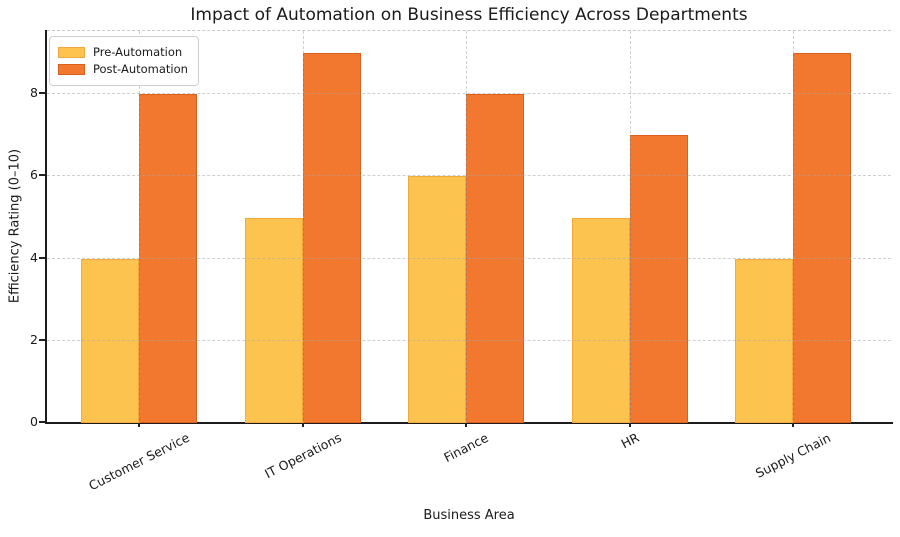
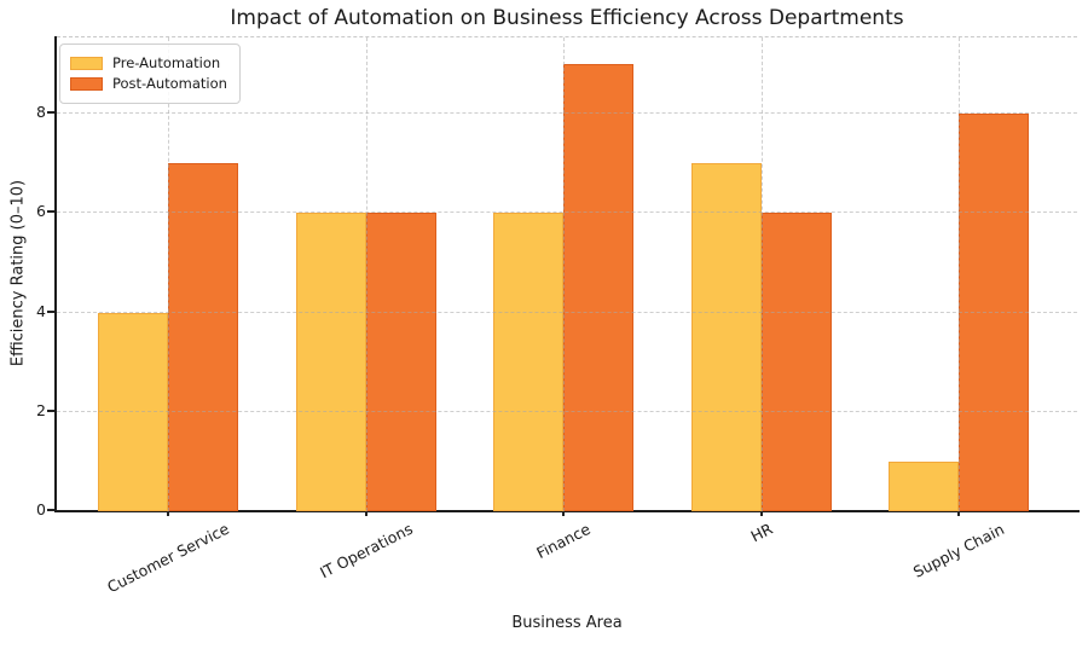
Post-Automation/Customer Service: 8 -> 7
Pre-Automation/IT Operations: 5 -> 6
Post-Automation/IT Operations: 9 -> 6
Post-Automation/Finance: 8 -> 9
Pre-Automation/HR: 5 -> 7
Post-Automation/HR: 7 -> 6
Pre-Automation/Supply Chain: 4 -> 1
Post-Automation/Supply Chain: 9 -> 8
